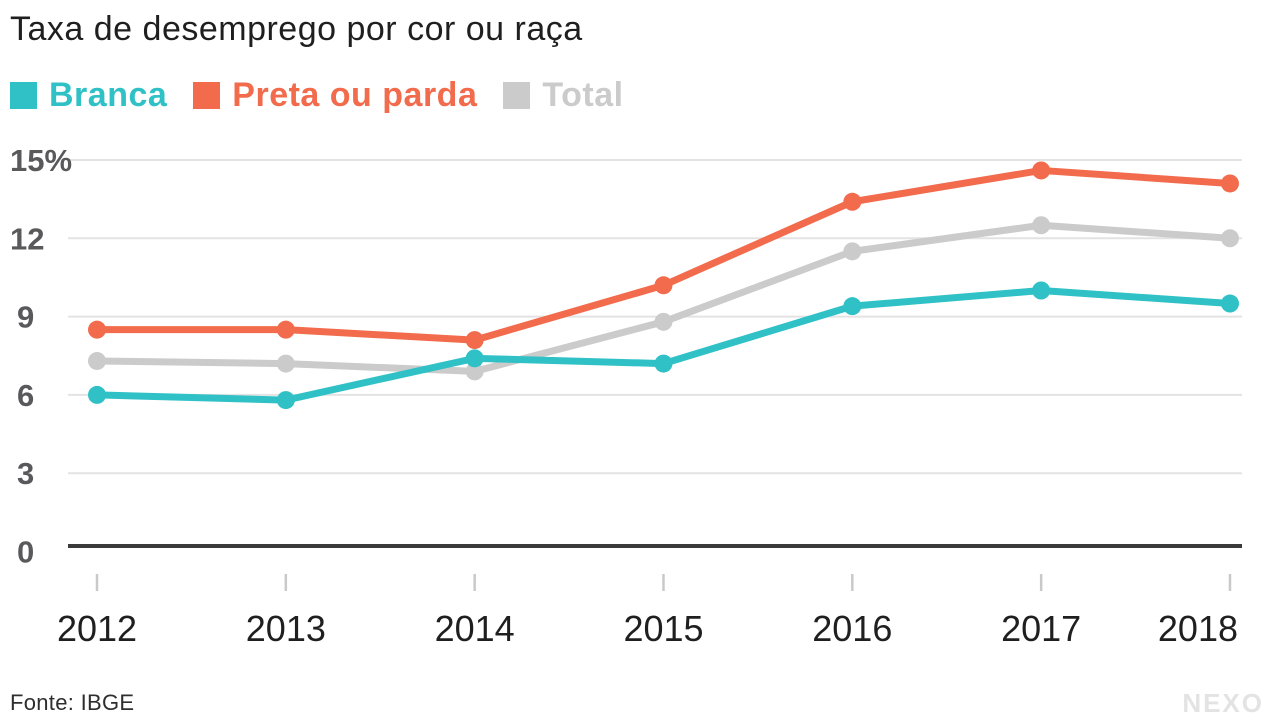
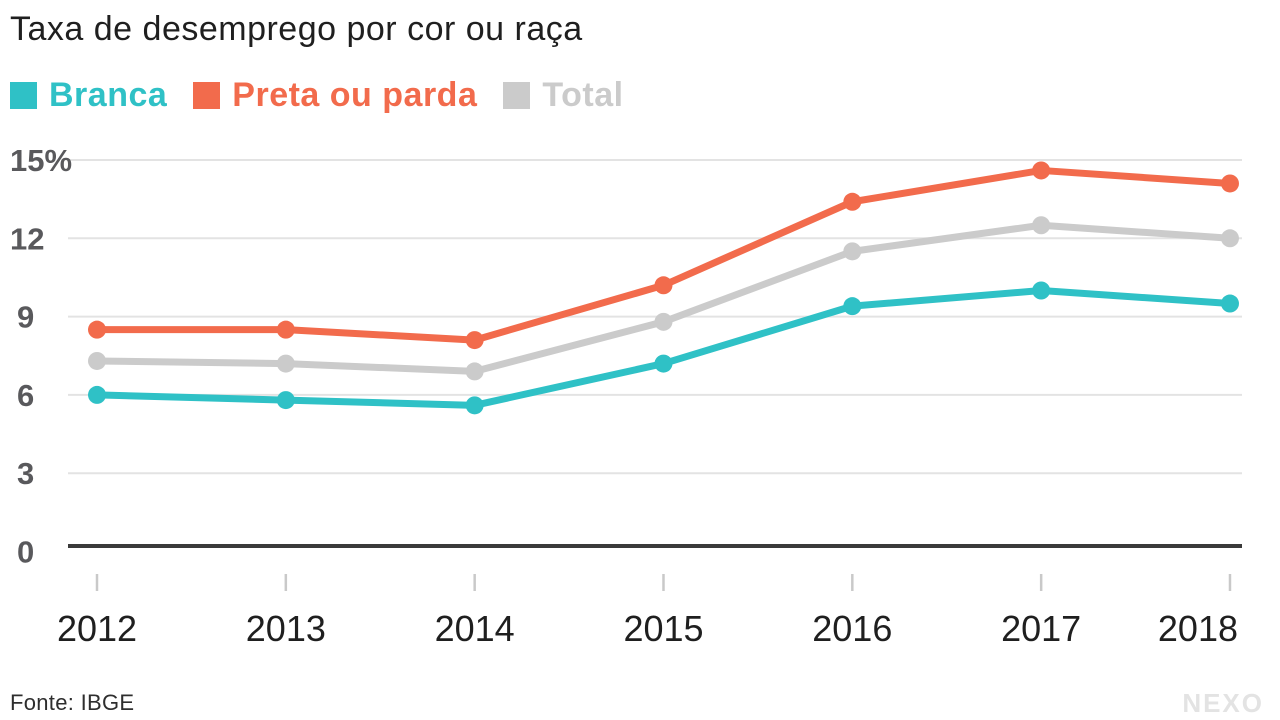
Branca/2014: 7.4 -> 5.6
